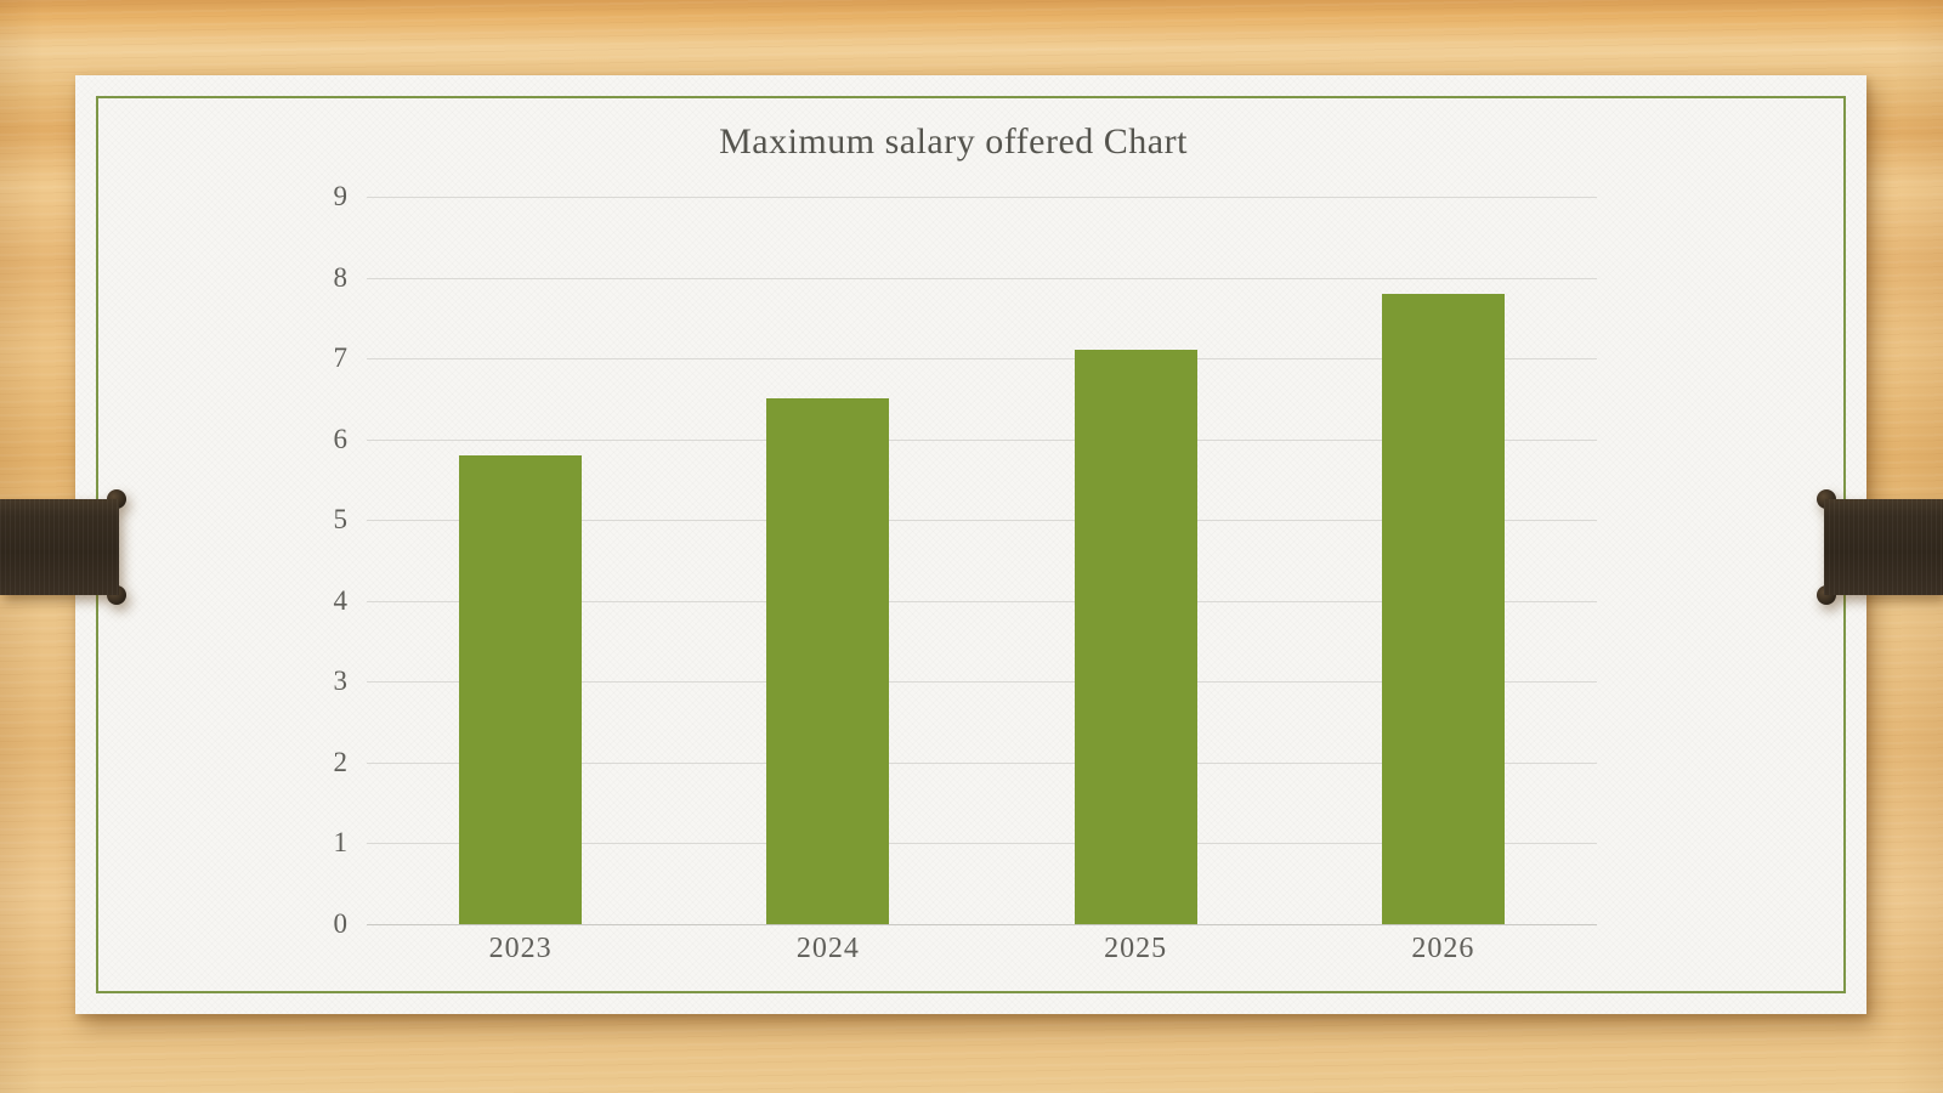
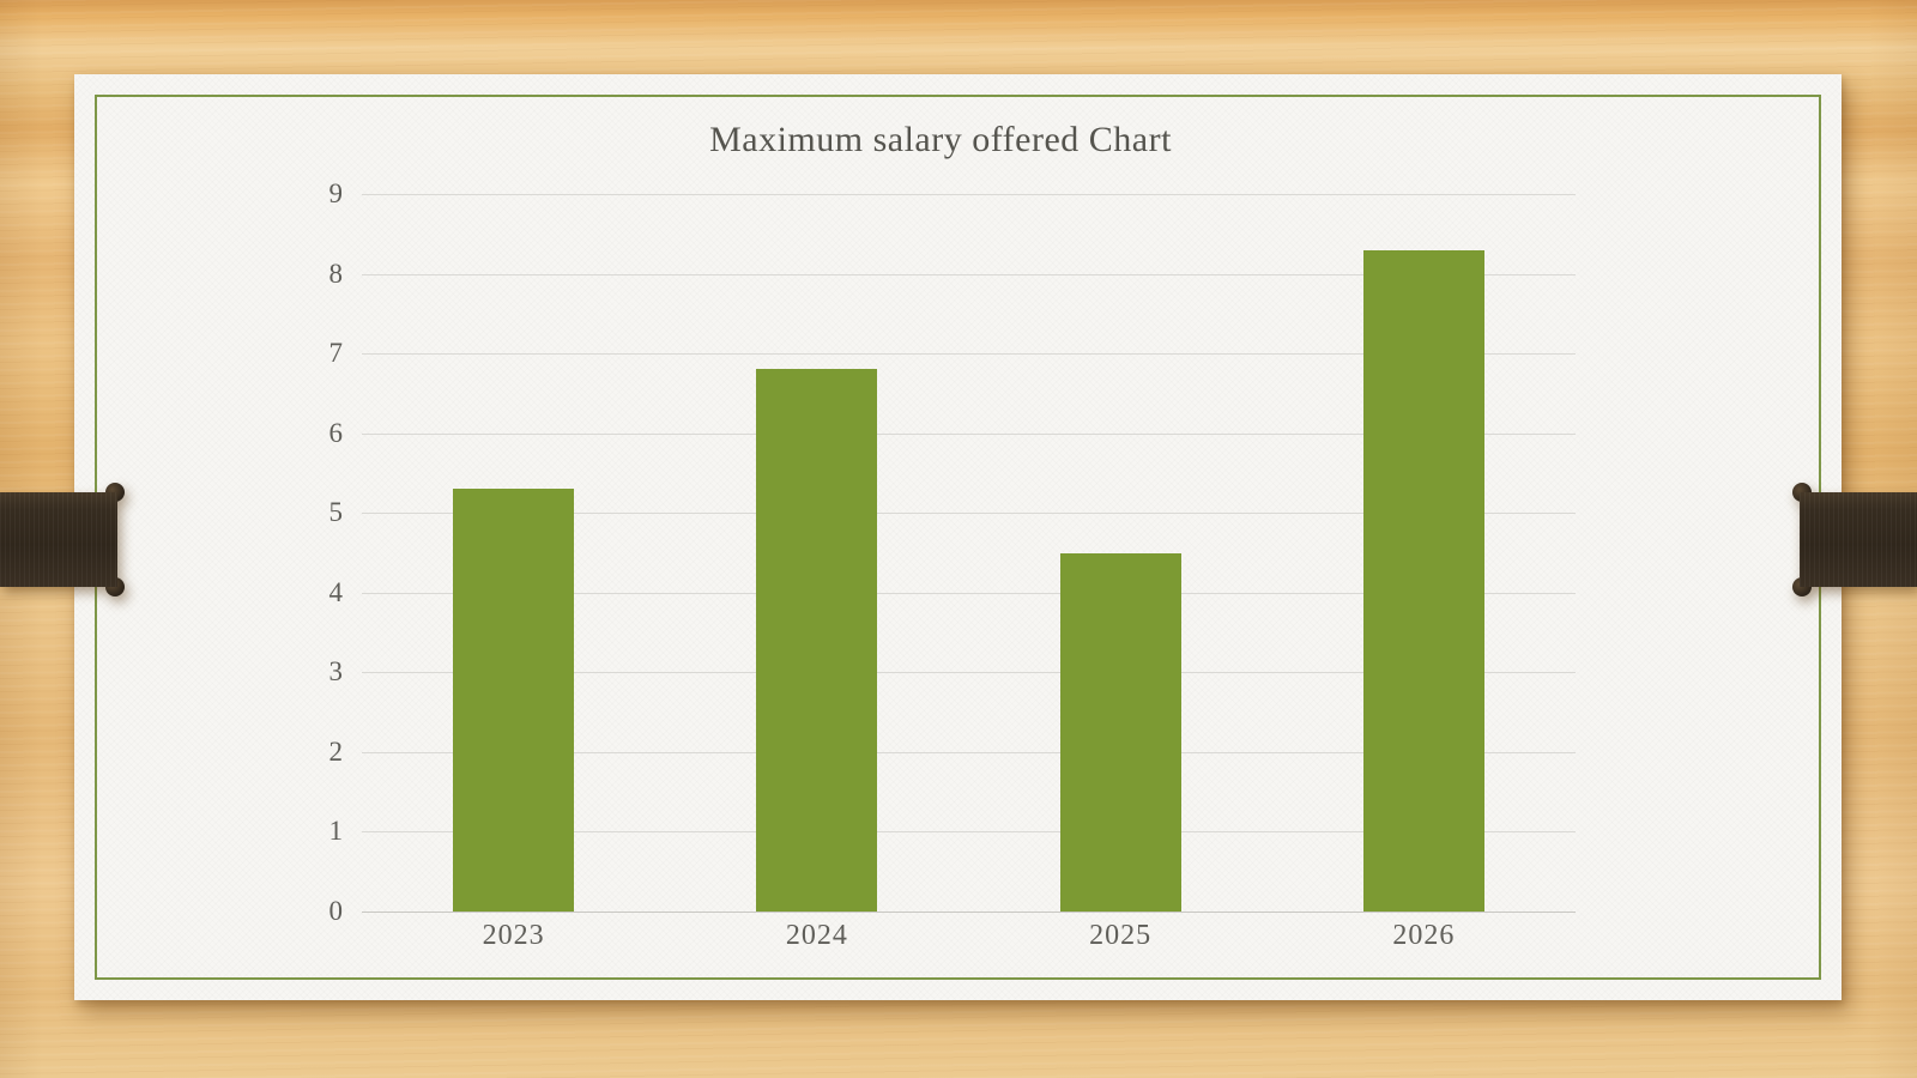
2023: 5.8 -> 5.3
2024: 6.5 -> 6.8
2025: 7.1 -> 4.5
2026: 7.8 -> 8.3
